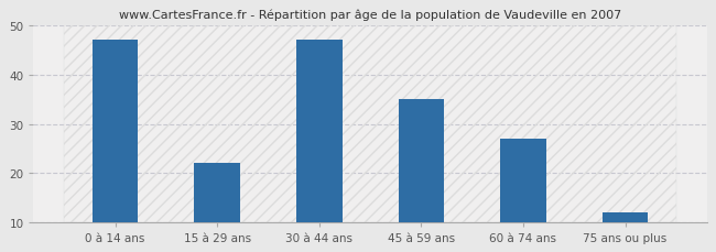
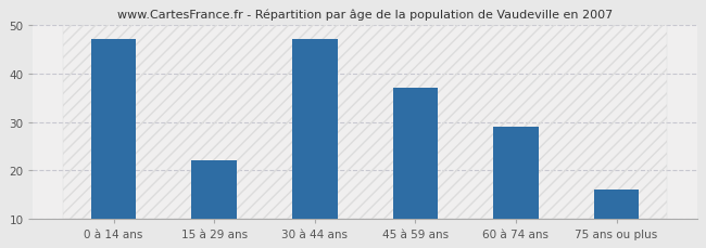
45 à 59 ans: 35 -> 37
60 à 74 ans: 27 -> 29
75 ans ou plus: 12 -> 16
